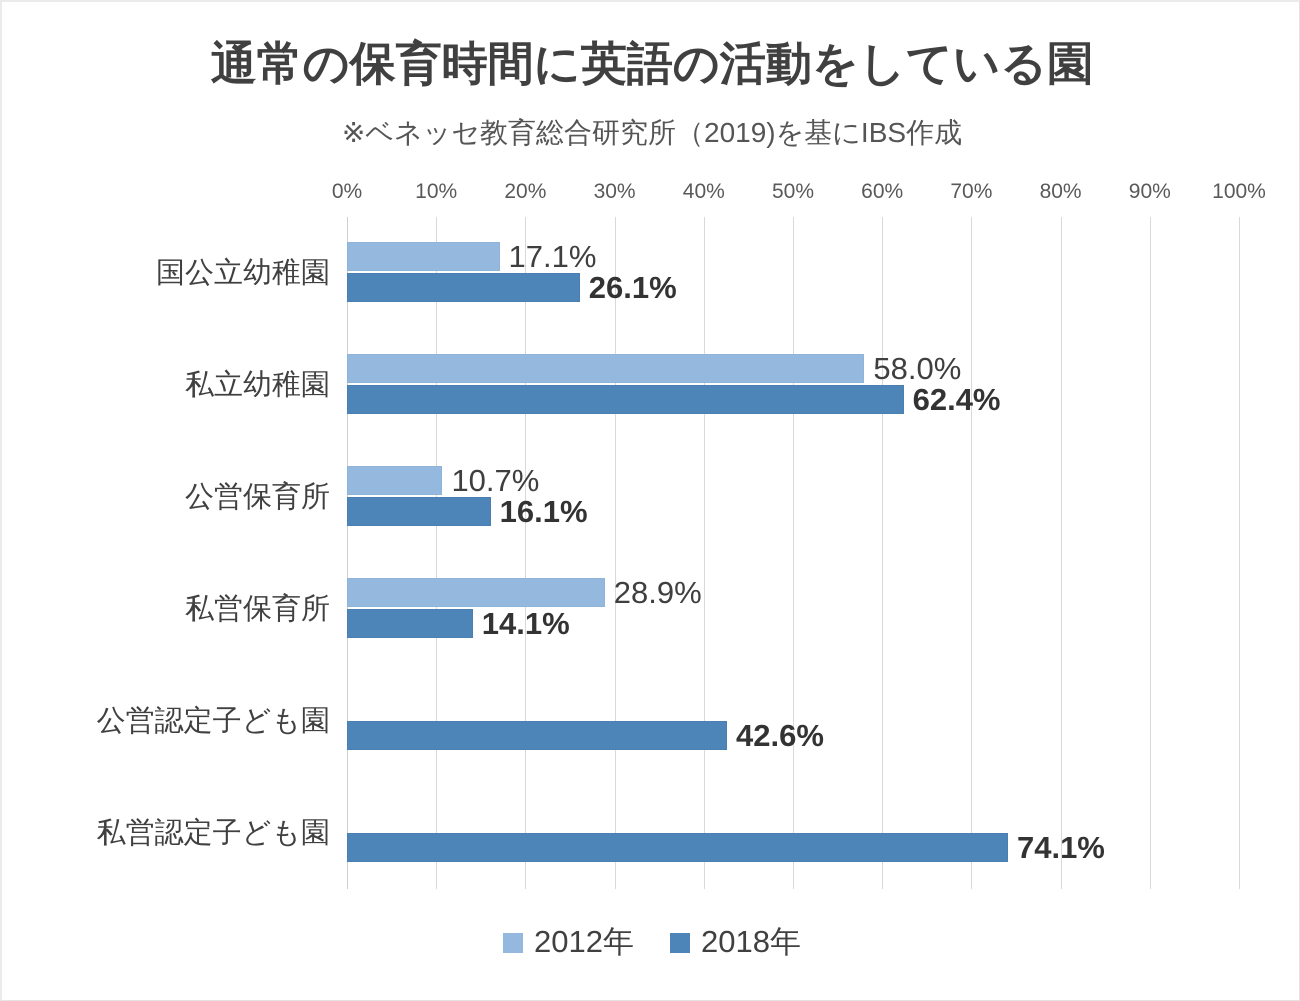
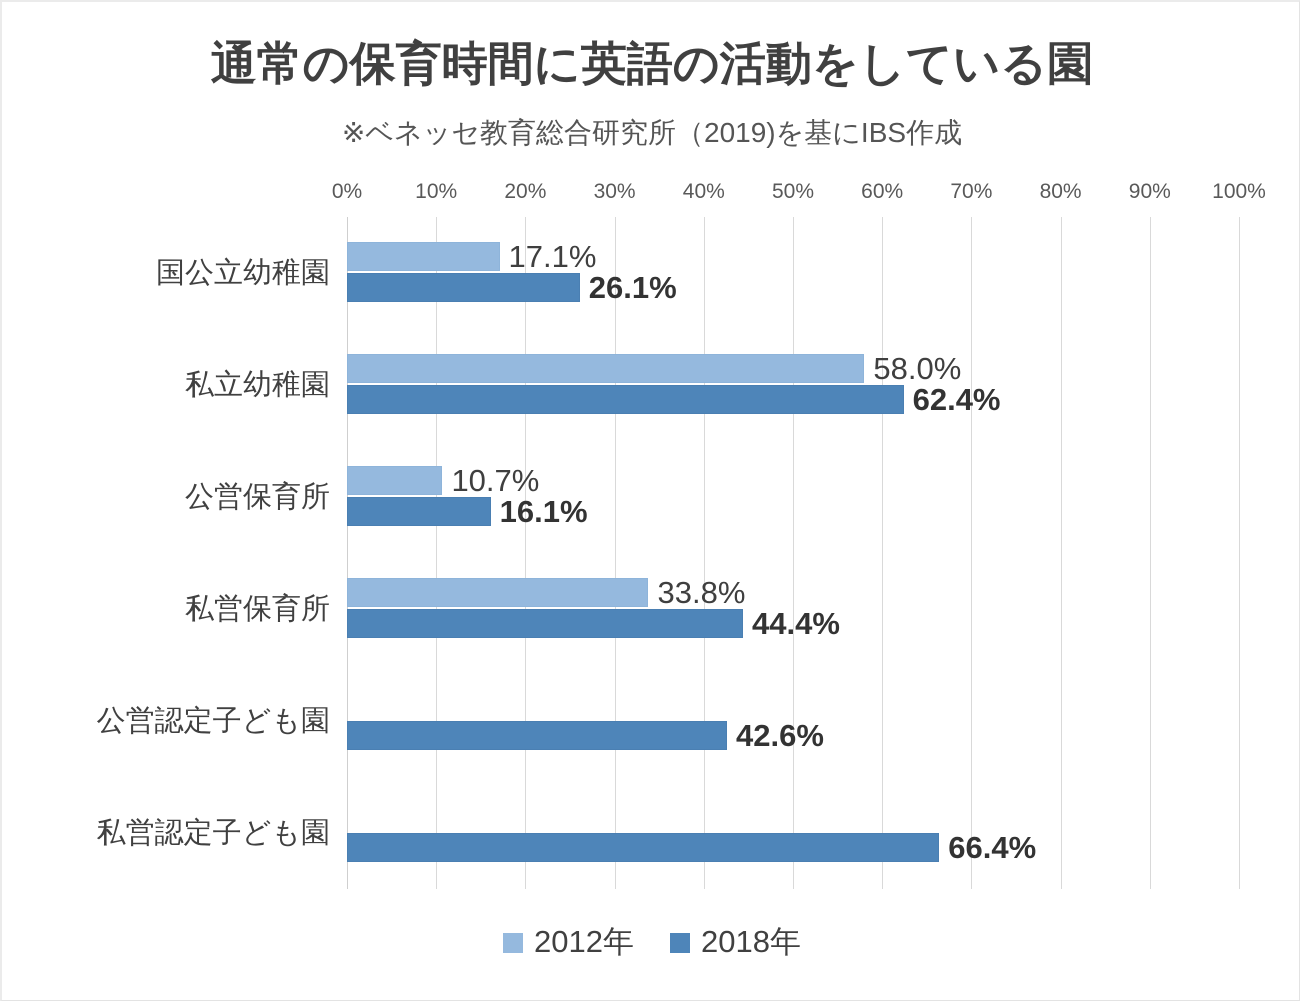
2012年/私営保育所: 28.9% -> 33.8%
2018年/私営保育所: 14.1% -> 44.4%
2018年/私営認定子ども園: 74.1% -> 66.4%
